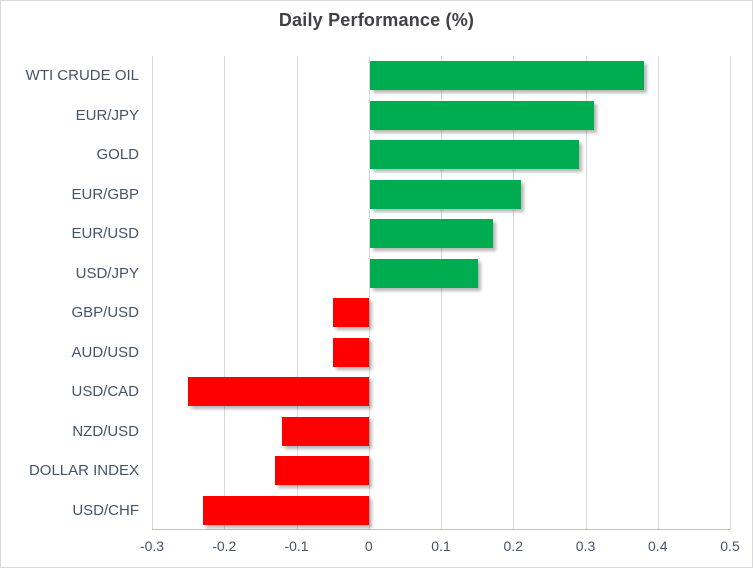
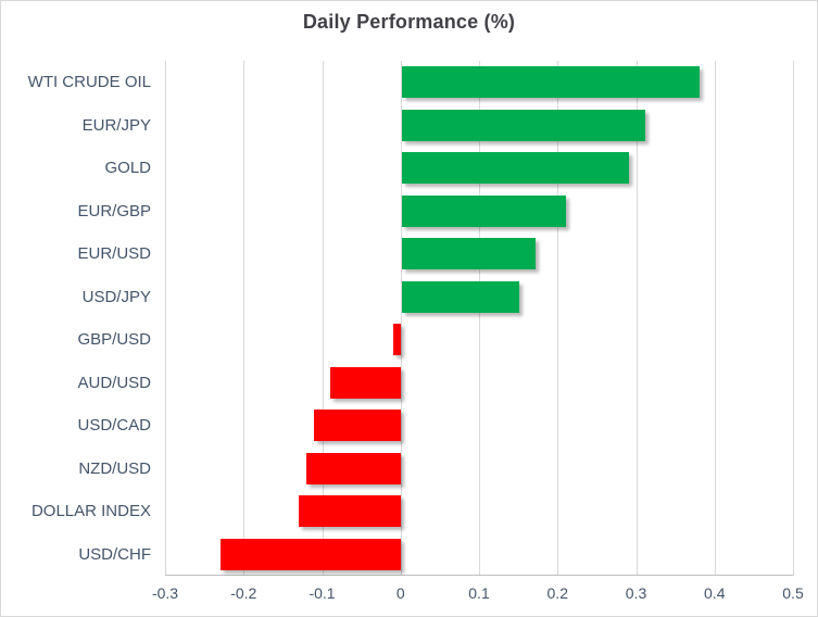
GBP/USD: -0.05 -> -0.01
AUD/USD: -0.05 -> -0.09
USD/CAD: -0.25 -> -0.11
